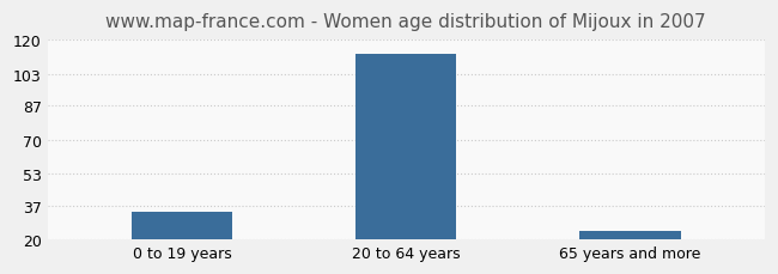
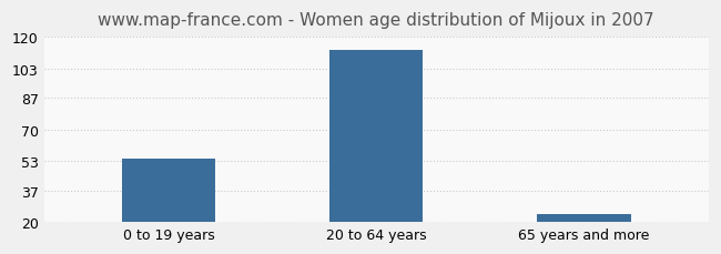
0 to 19 years: 34 -> 54
